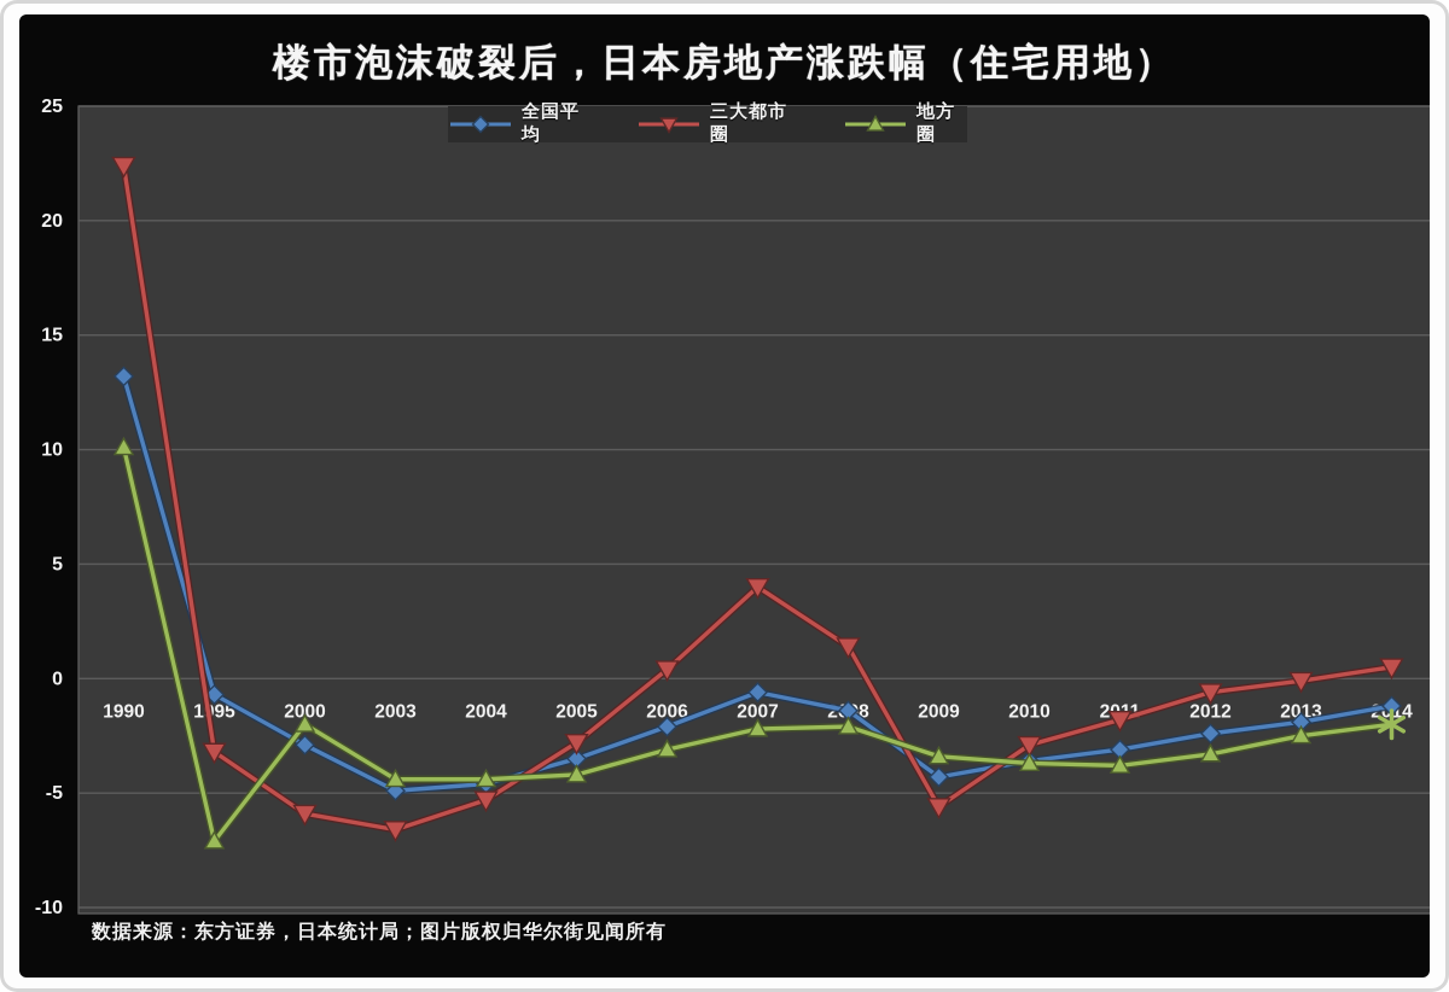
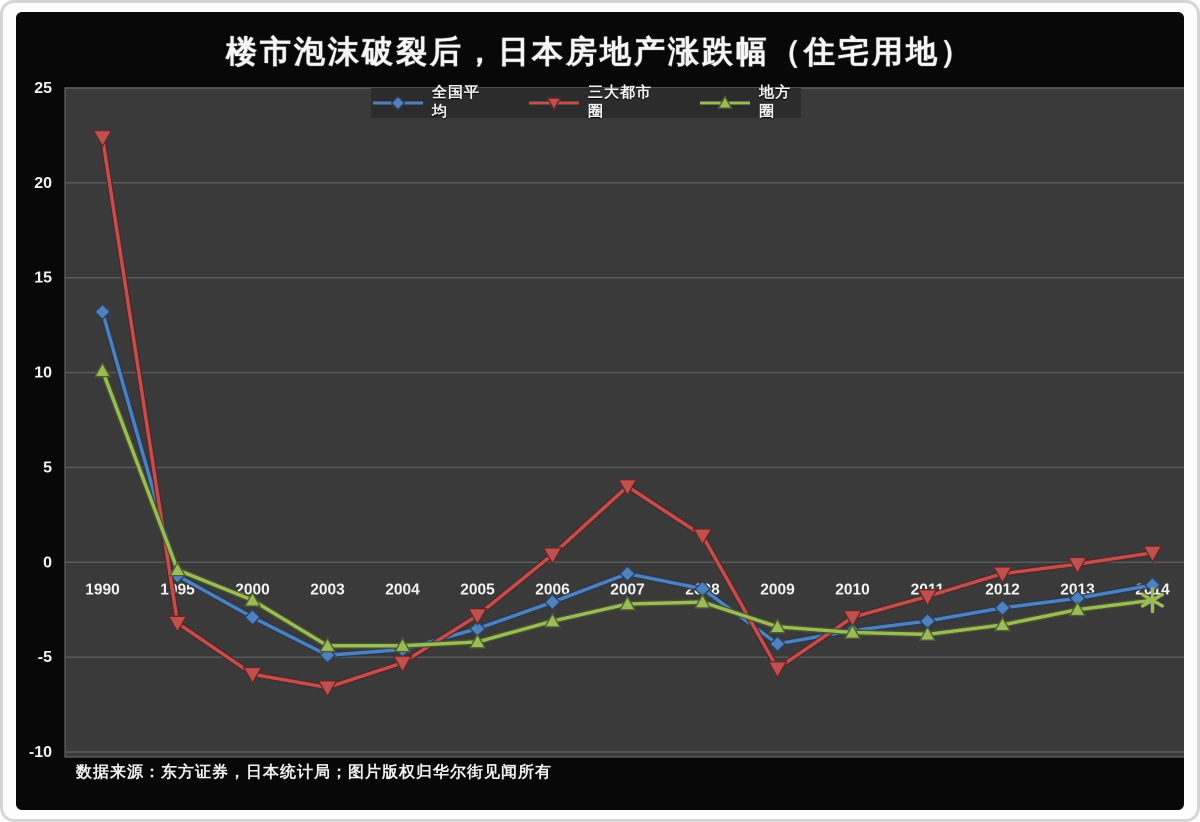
地方圈/1995: -7.1 -> -0.4
